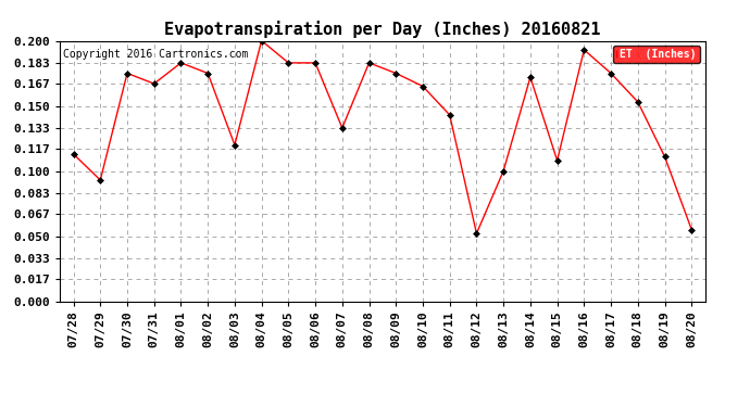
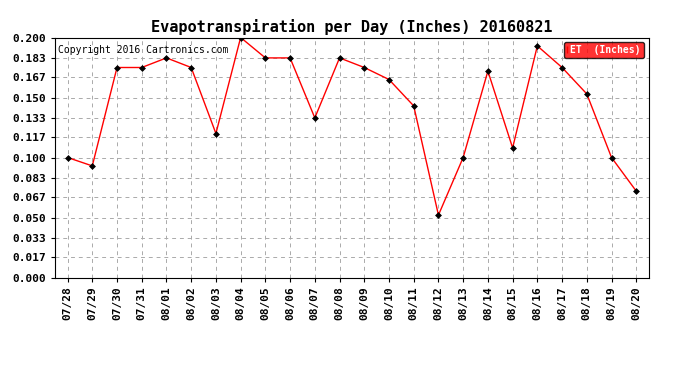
07/28: 0.113 -> 0.100
07/31: 0.167 -> 0.175
08/19: 0.111 -> 0.100
08/20: 0.055 -> 0.072
